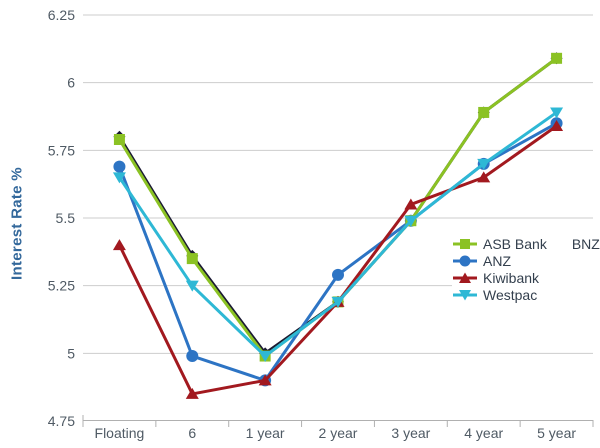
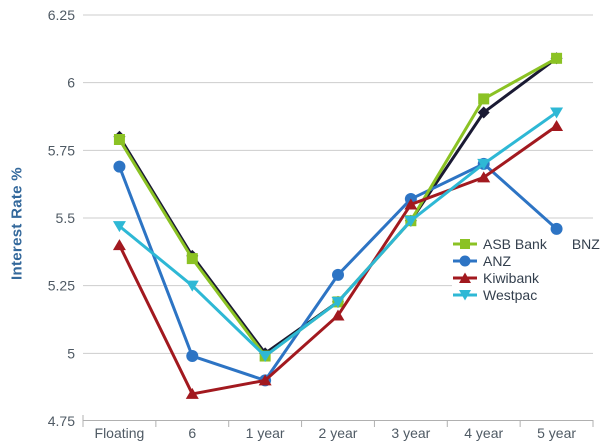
Westpac/Floating: 5.65 -> 5.47
Kiwibank/2 year: 5.19 -> 5.14
ANZ/3 year: 5.49 -> 5.57
ASB Bank/4 year: 5.89 -> 5.94
ANZ/5 year: 5.85 -> 5.46
